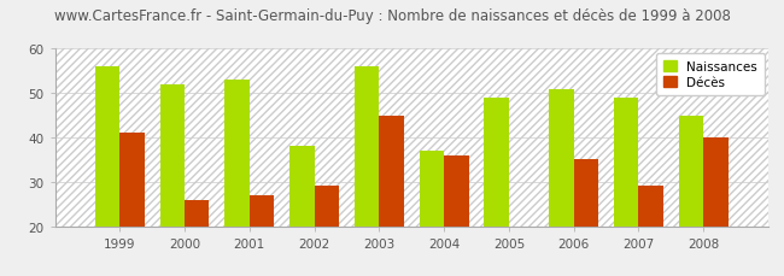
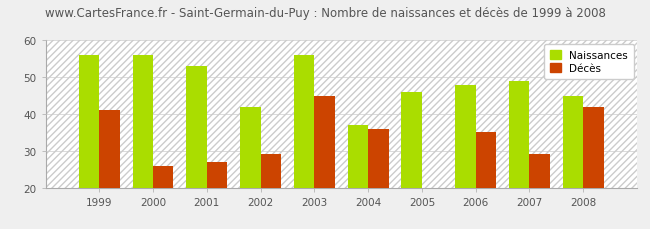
Naissances/2000: 52 -> 56
Naissances/2002: 38 -> 42
Naissances/2005: 49 -> 46
Naissances/2006: 51 -> 48
Décès/2008: 40 -> 42
